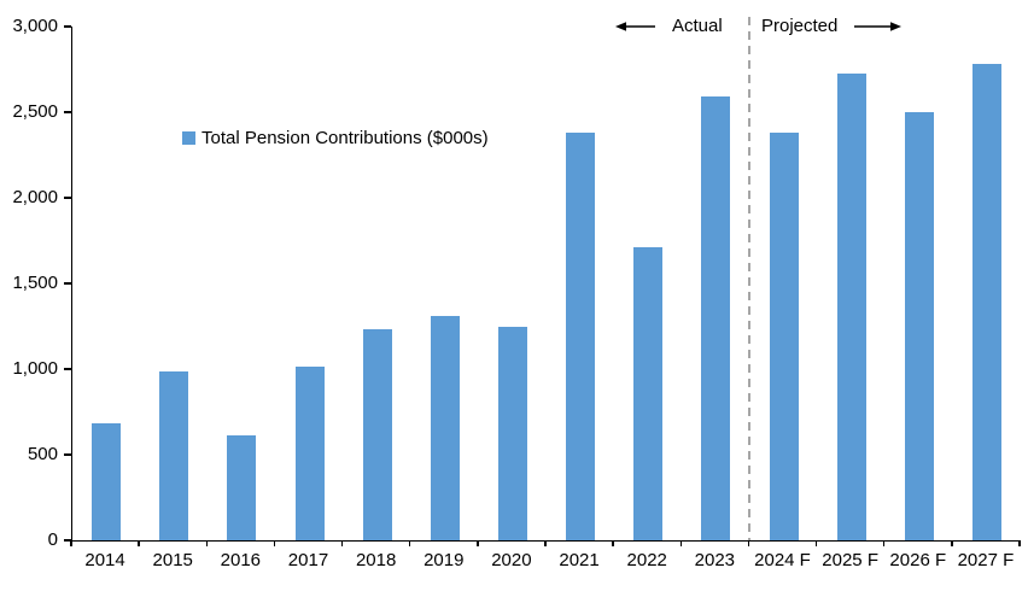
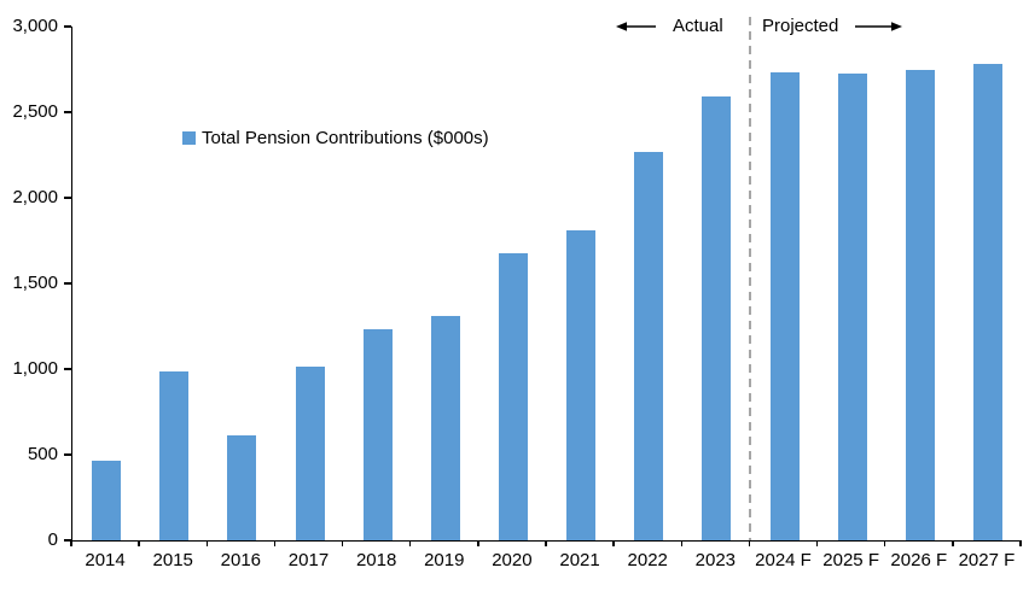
2014: 680 -> 460
2020: 1250 -> 1680
2021: 2380 -> 1810
2022: 1710 -> 2270
2024 F: 2380 -> 2740
2026 F: 2500 -> 2750
